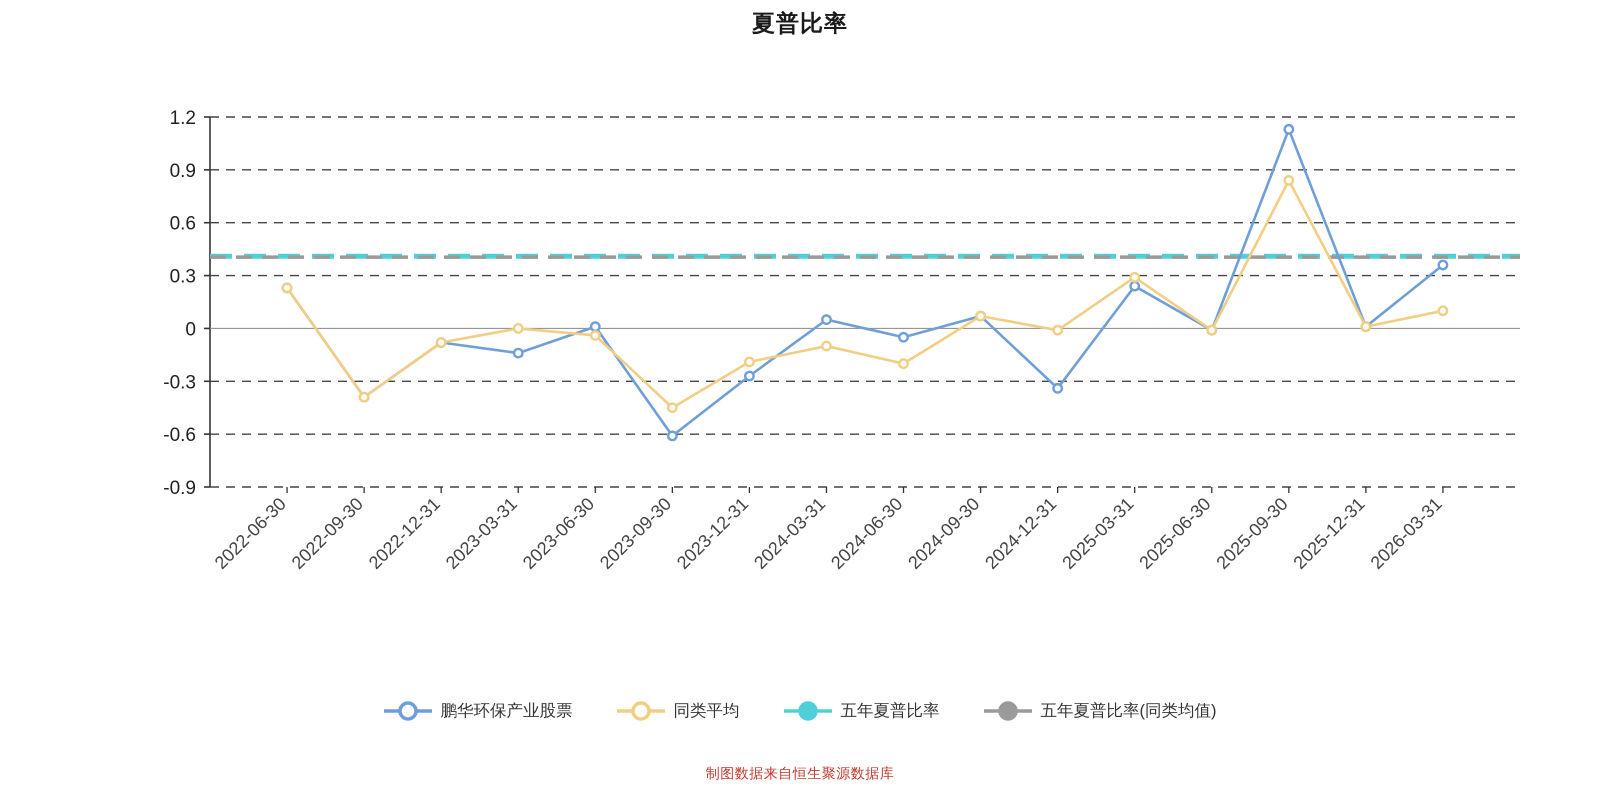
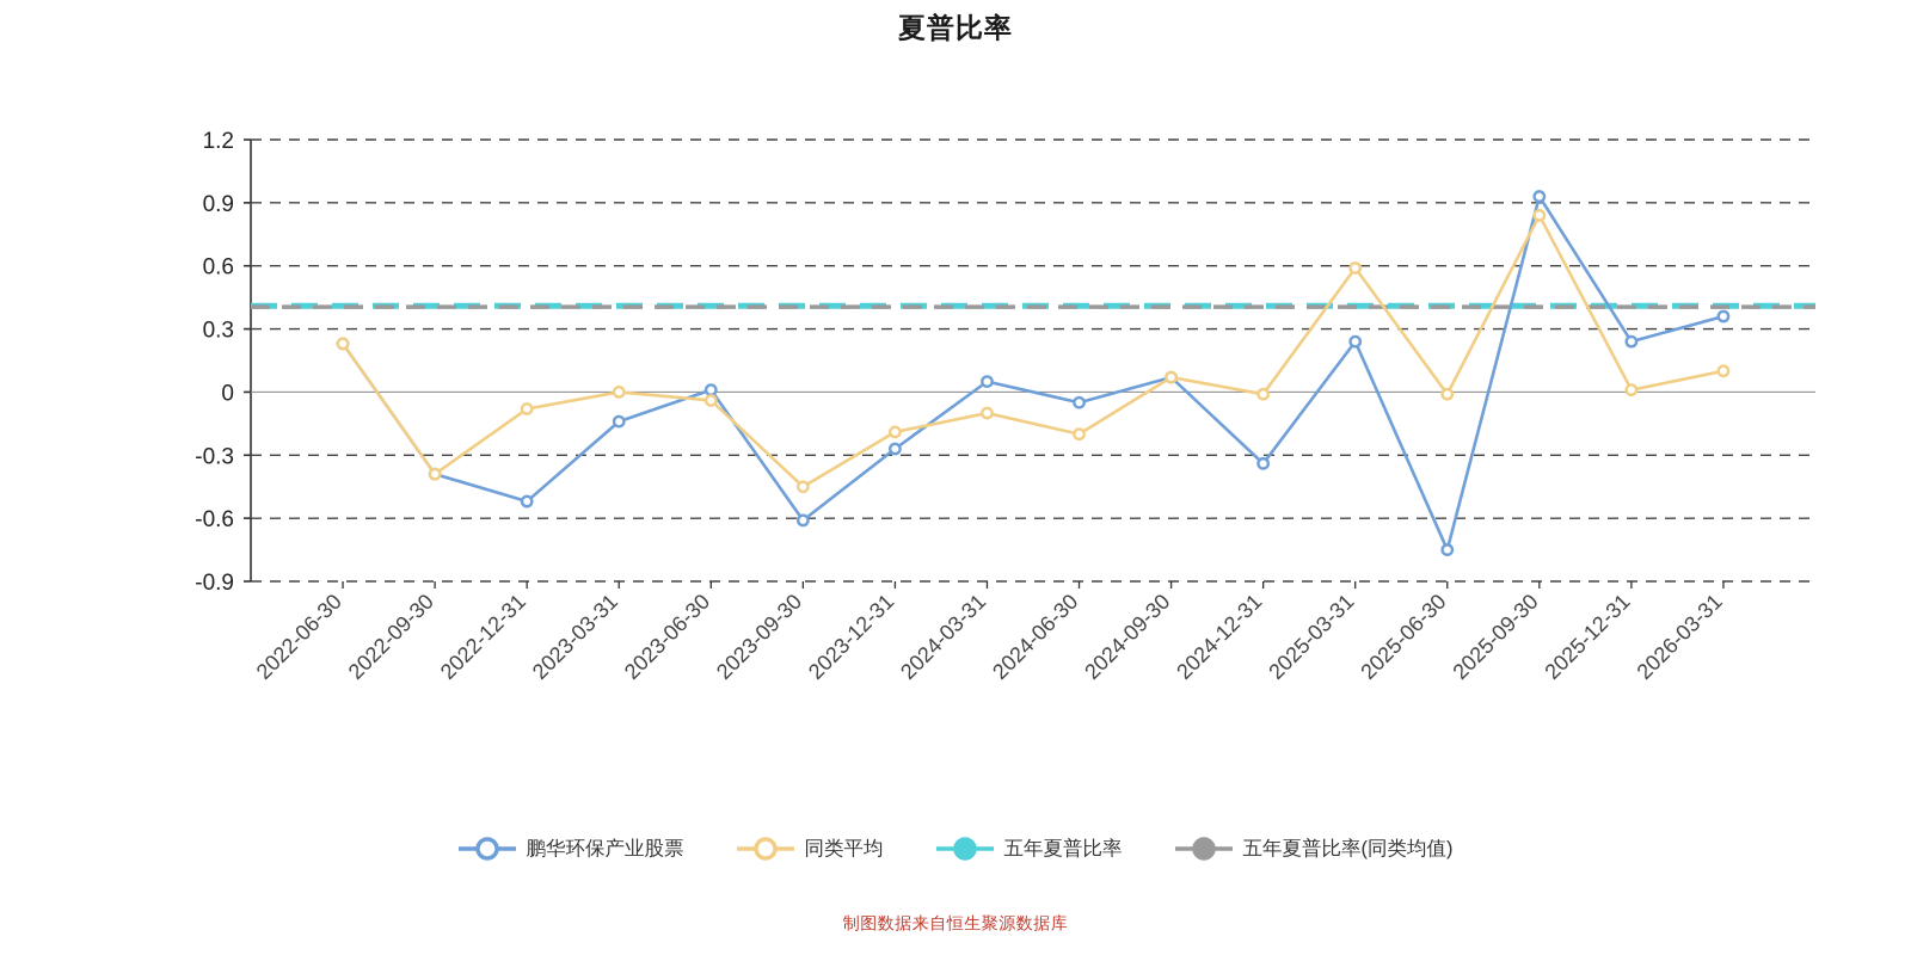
鹏华环保产业股票/2022-12-31: -0.08 -> -0.52
同类平均/2025-03-31: 0.29 -> 0.59
鹏华环保产业股票/2025-06-30: -0.01 -> -0.75
鹏华环保产业股票/2025-09-30: 1.13 -> 0.93
鹏华环保产业股票/2025-12-31: 0.01 -> 0.24
